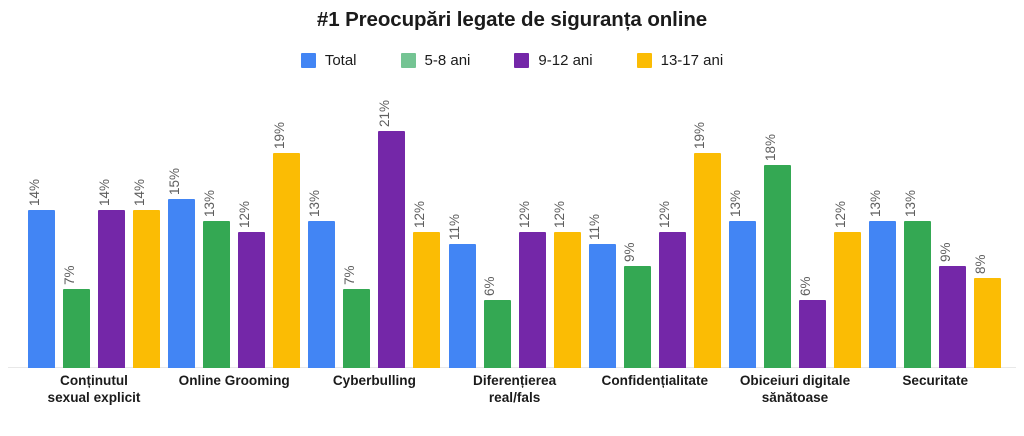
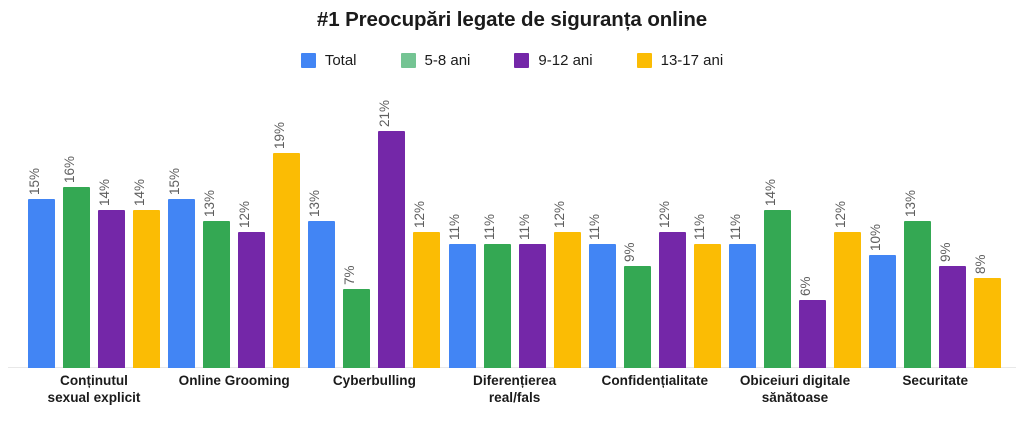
Total/Conținutul sexual explicit: 14% -> 15%
5-8 ani/Conținutul sexual explicit: 7% -> 16%
5-8 ani/Diferențierea real/fals: 6% -> 11%
9-12 ani/Diferențierea real/fals: 12% -> 11%
13-17 ani/Confidențialitate: 19% -> 11%
Total/Obiceiuri digitale sănătoase: 13% -> 11%
5-8 ani/Obiceiuri digitale sănătoase: 18% -> 14%
Total/Securitate: 13% -> 10%
